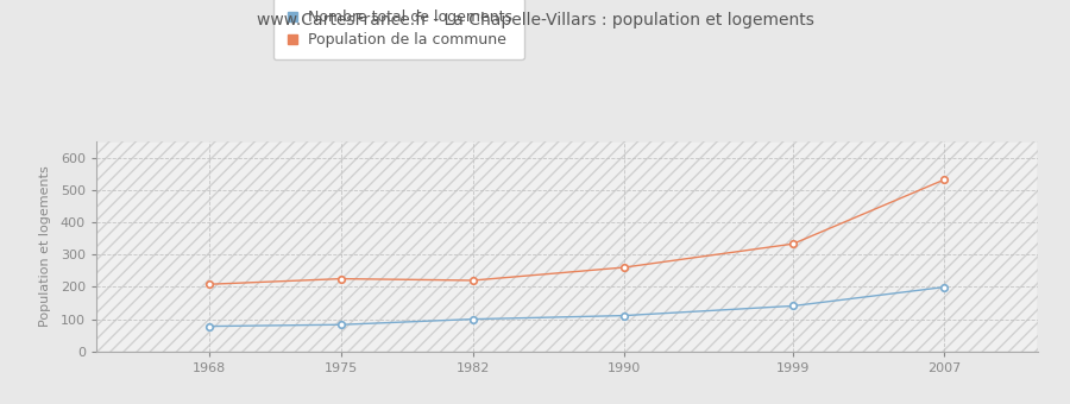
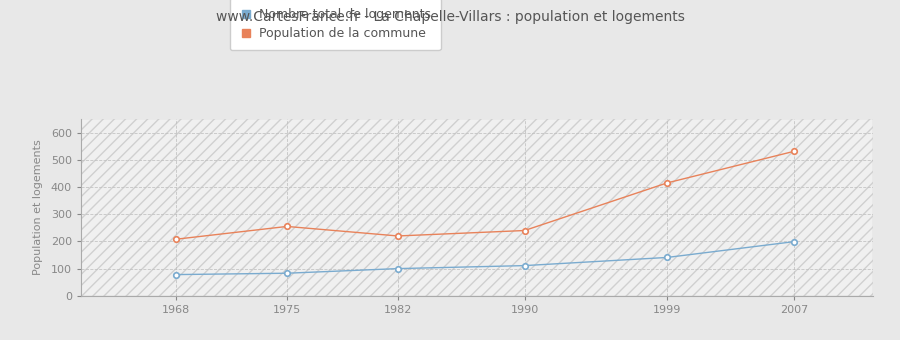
Population de la commune/1975: 225 -> 255
Population de la commune/1990: 260 -> 240
Population de la commune/1999: 333 -> 415
